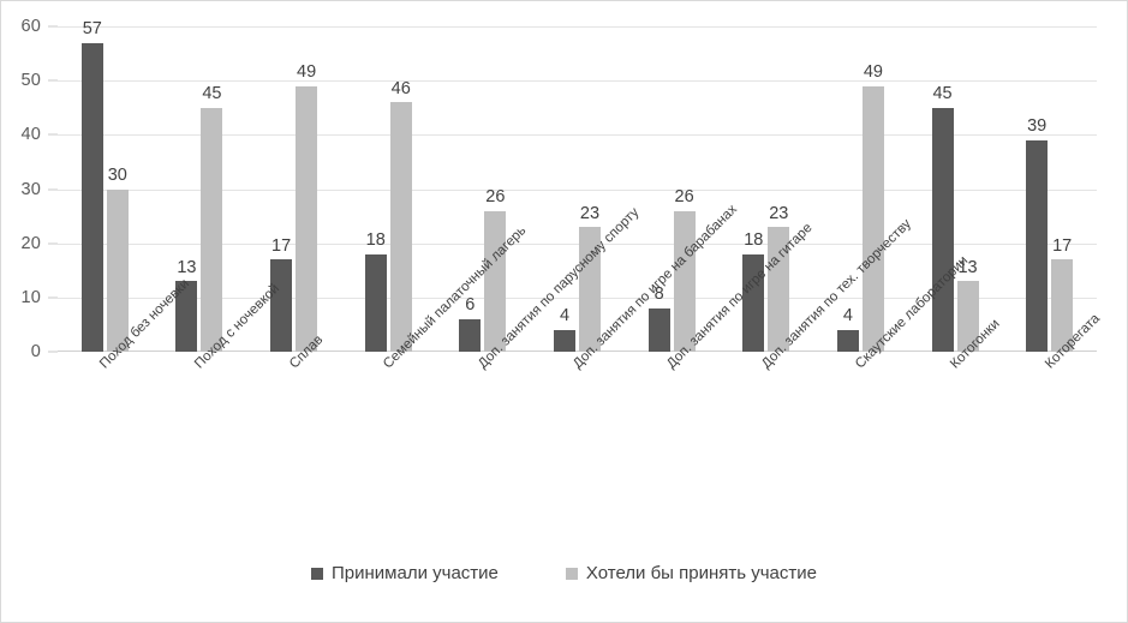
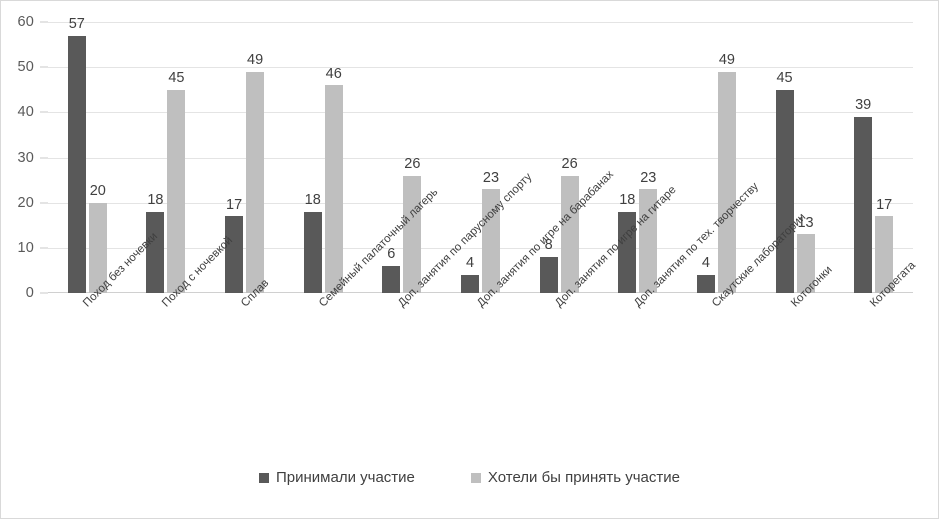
Хотели бы принять участие/Поход без ночевки: 30 -> 20
Принимали участие/Поход с ночевкой: 13 -> 18
